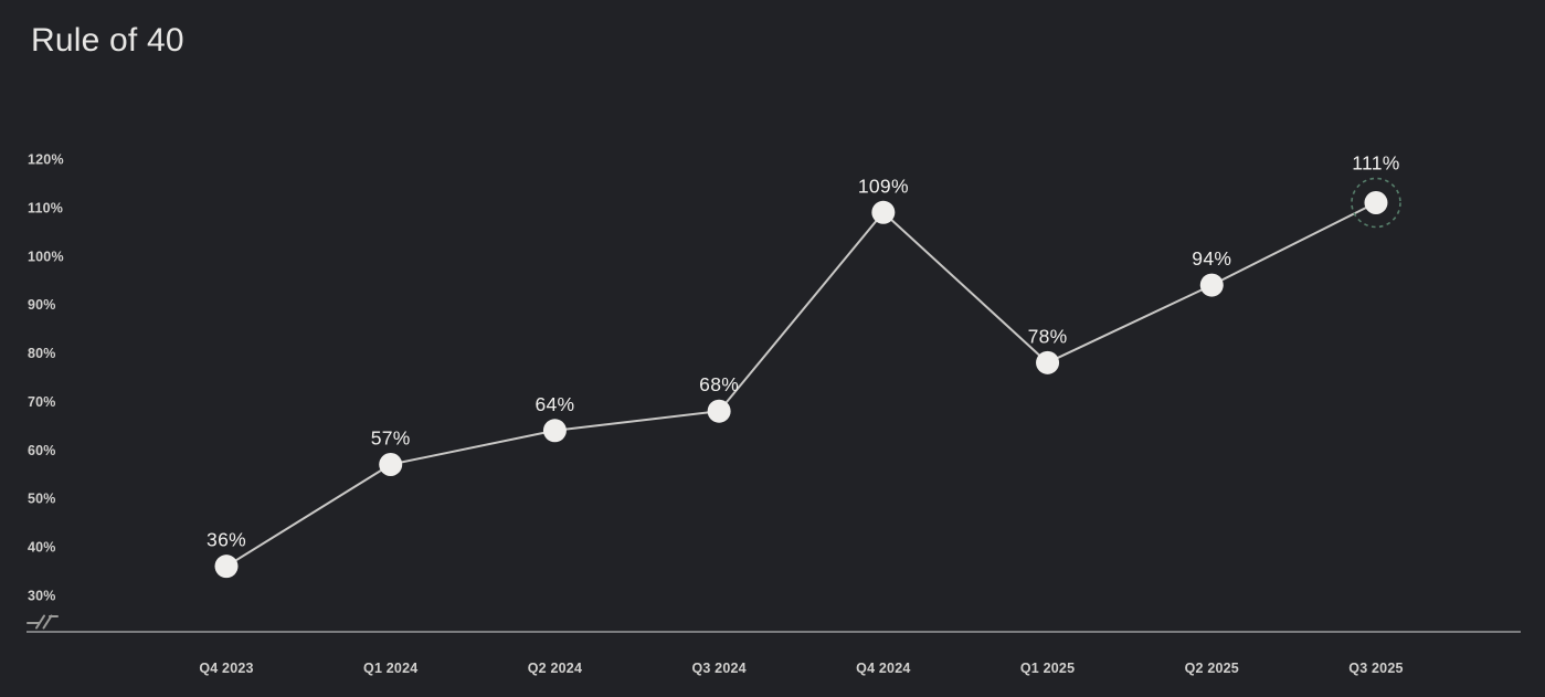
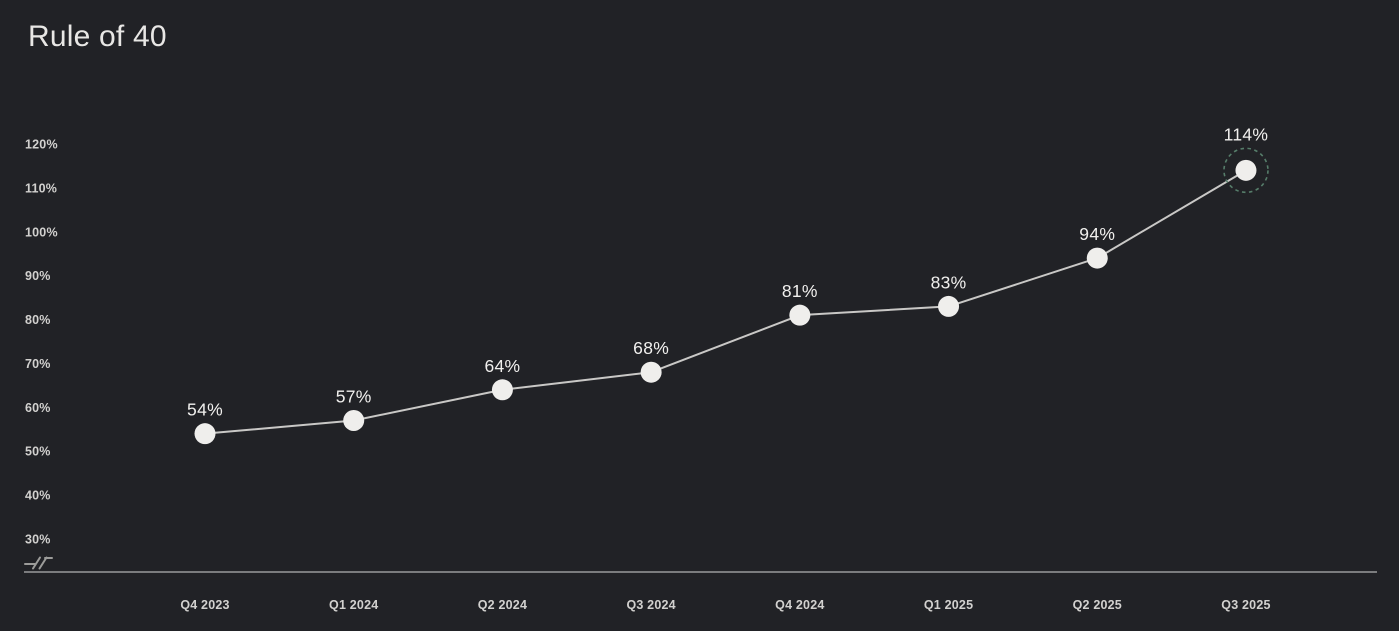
Q4 2023: 36% -> 54%
Q4 2024: 109% -> 81%
Q1 2025: 78% -> 83%
Q3 2025: 111% -> 114%
